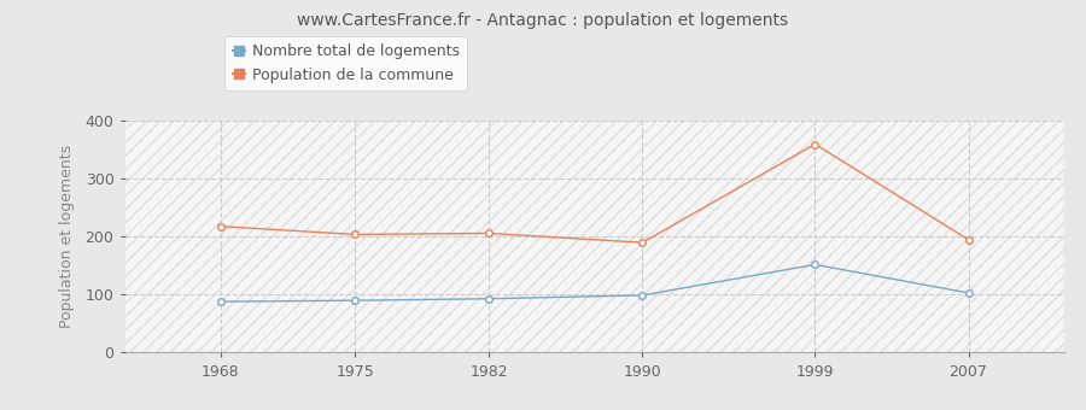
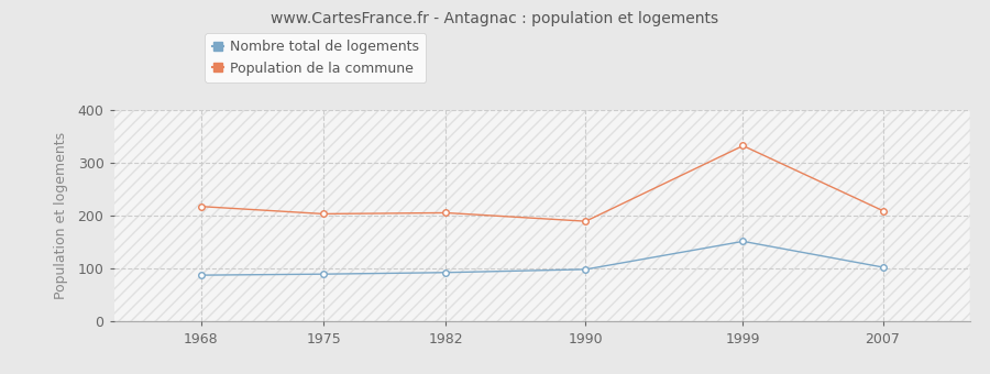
Population de la commune/1999: 360 -> 333
Population de la commune/2007: 195 -> 210
